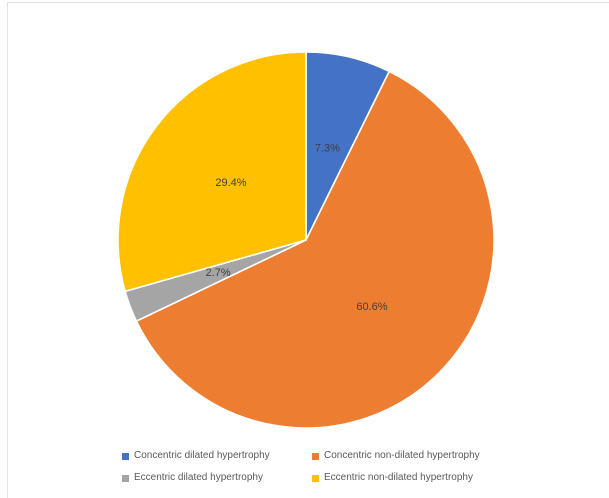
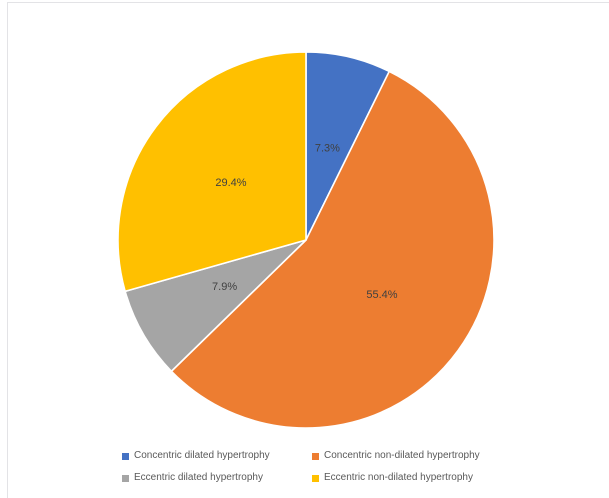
Concentric non-dilated hypertrophy: 60.6% -> 55.4%
Eccentric dilated hypertrophy: 2.7% -> 7.9%
